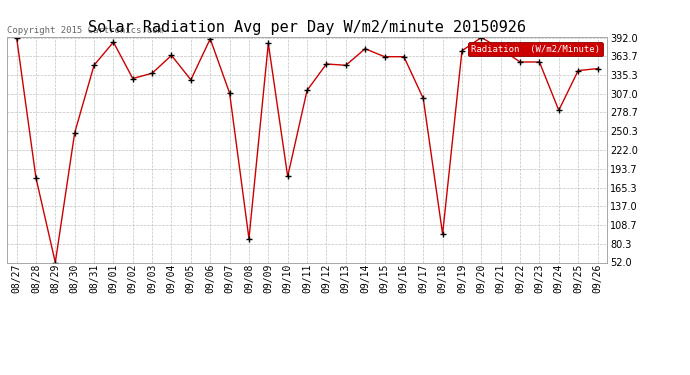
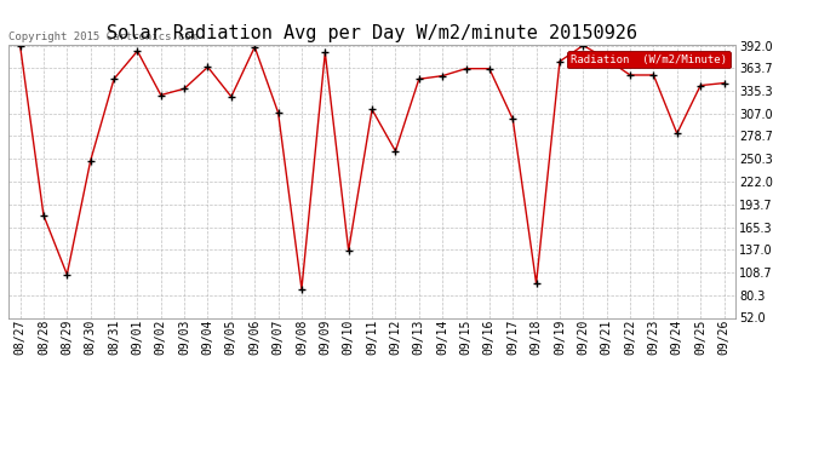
08/29: 52 -> 106
09/10: 182 -> 136
09/12: 352 -> 260
09/14: 375 -> 354
